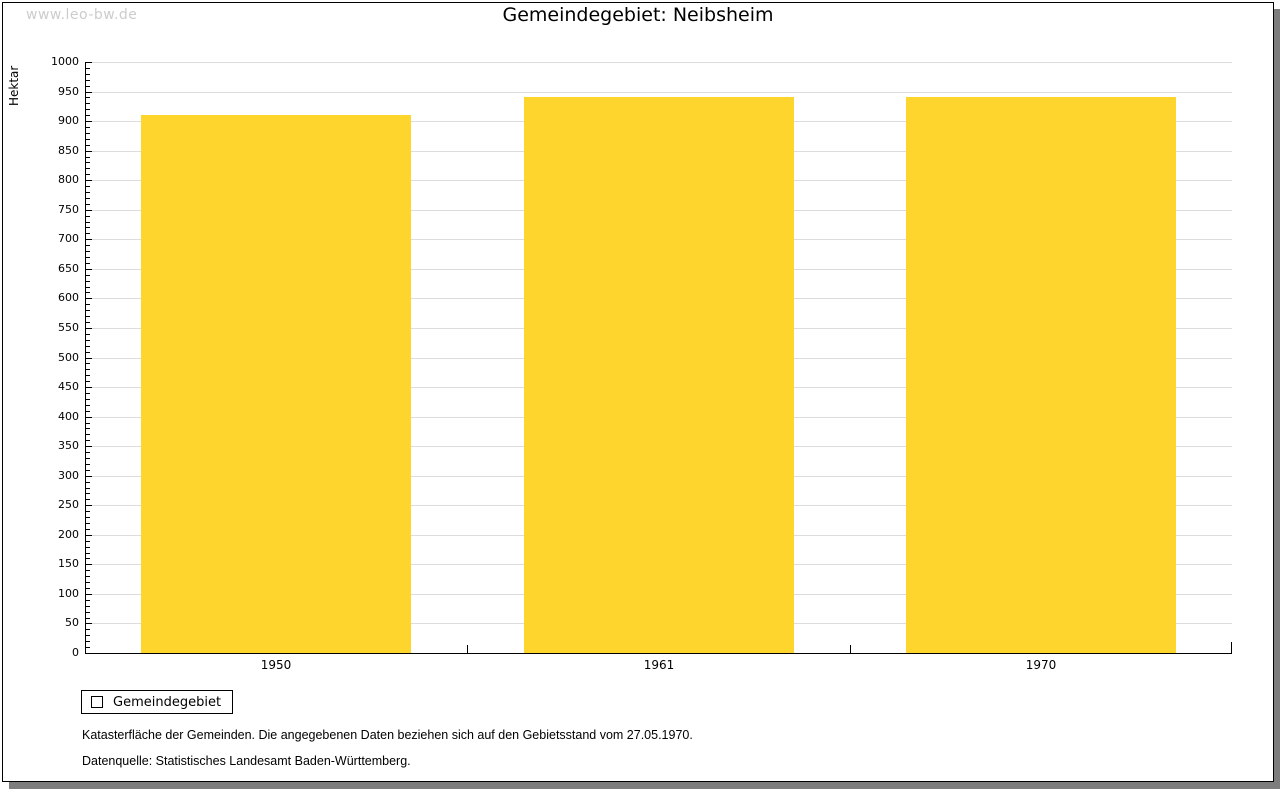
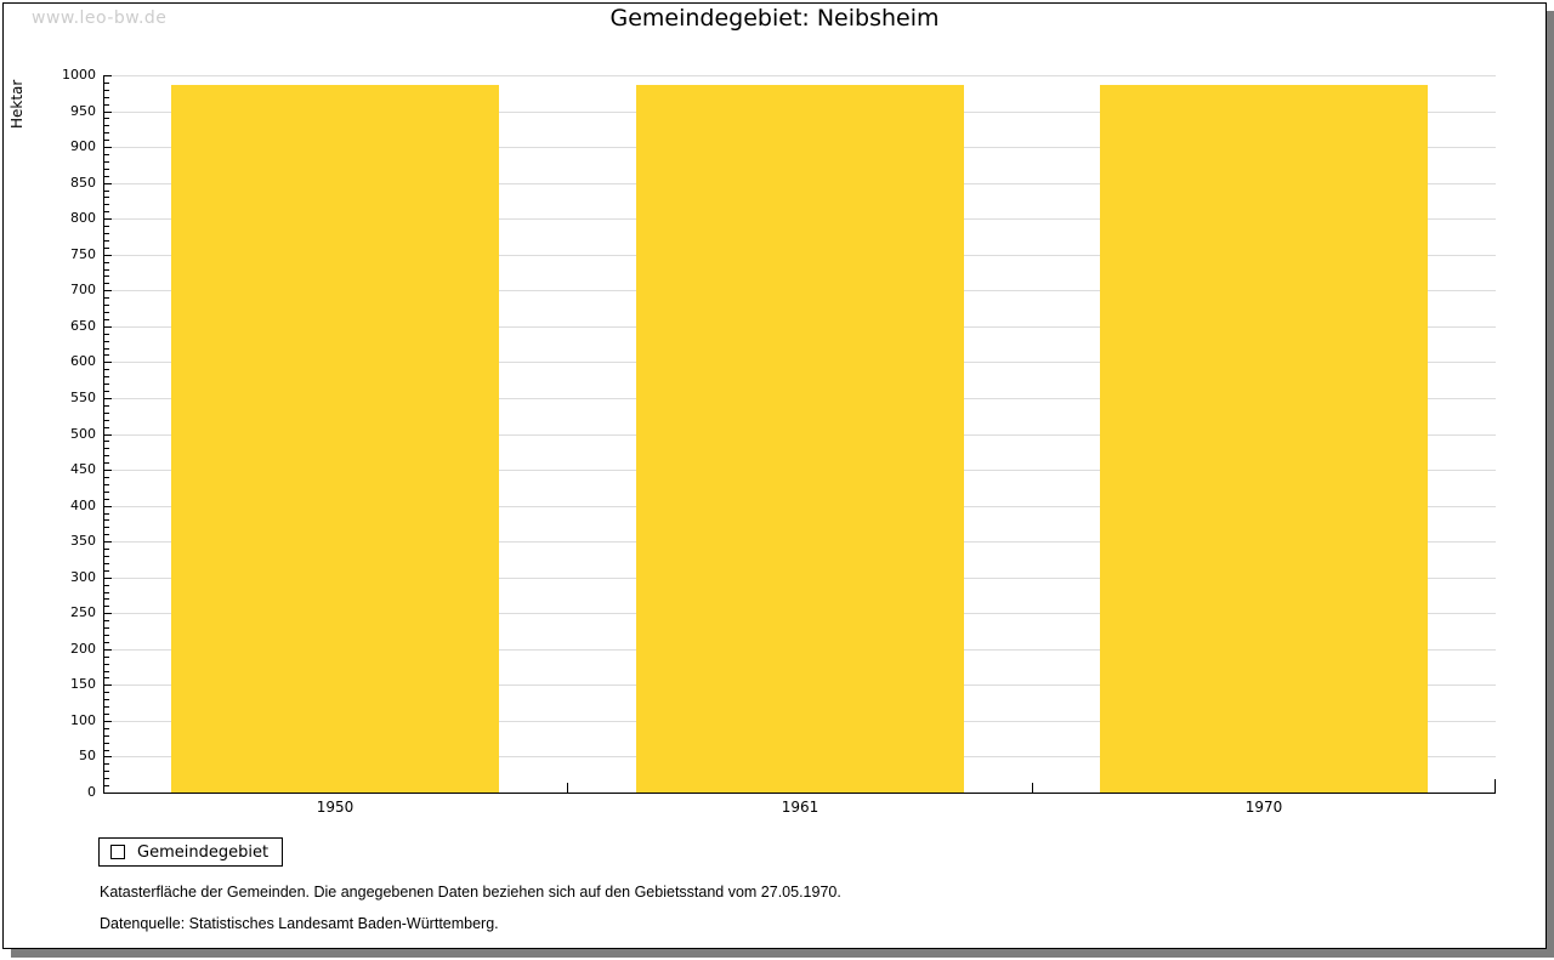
1950: 910 -> 990
1961: 940 -> 990
1970: 940 -> 990
